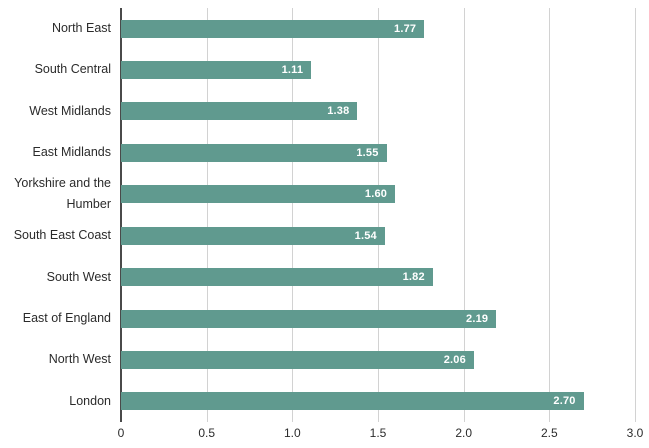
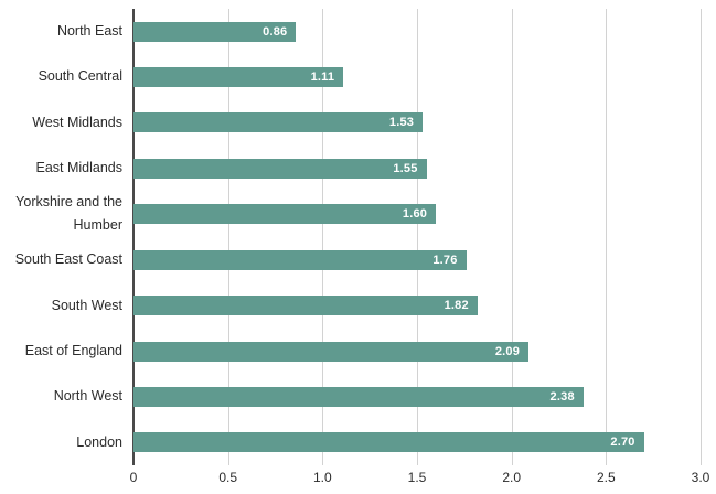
North East: 1.77 -> 0.86
West Midlands: 1.38 -> 1.53
South East Coast: 1.54 -> 1.76
East of England: 2.19 -> 2.09
North West: 2.06 -> 2.38
